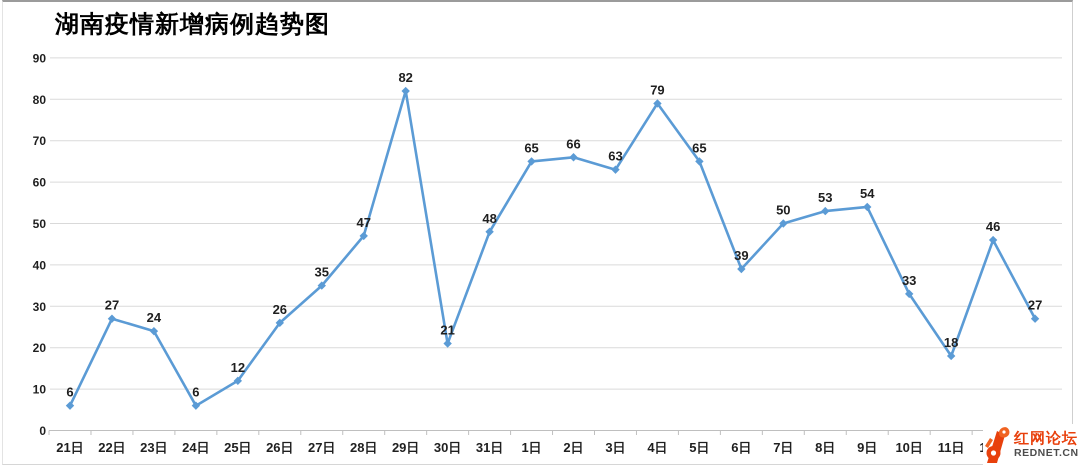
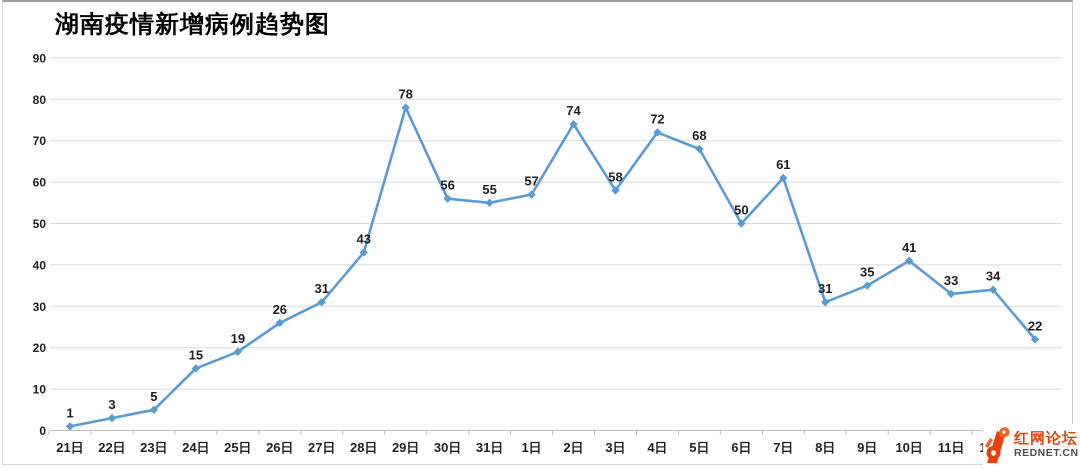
21日: 6 -> 1
22日: 27 -> 3
23日: 24 -> 5
24日: 6 -> 15
25日: 12 -> 19
27日: 35 -> 31
28日: 47 -> 43
29日: 82 -> 78
30日: 21 -> 56
31日: 48 -> 55
1日: 65 -> 57
2日: 66 -> 74
3日: 63 -> 58
4日: 79 -> 72
5日: 65 -> 68
6日: 39 -> 50
7日: 50 -> 61
8日: 53 -> 31
9日: 54 -> 35
10日: 33 -> 41
11日: 18 -> 33
12日: 46 -> 34
13日: 27 -> 22
